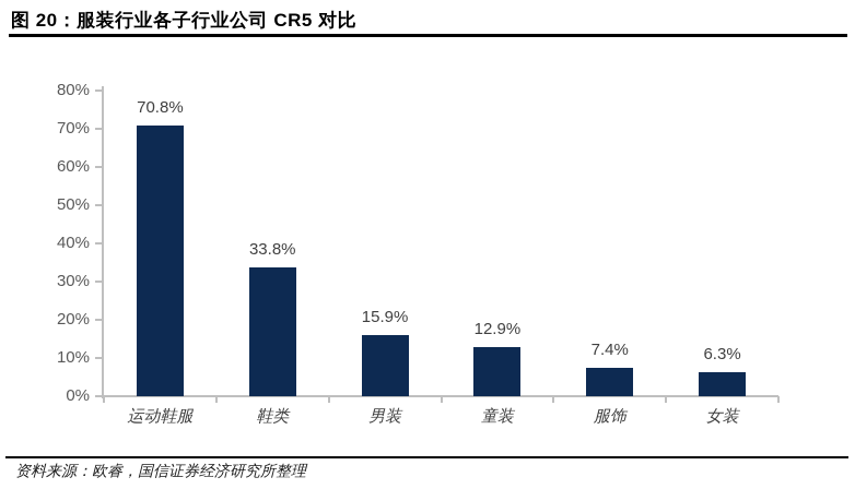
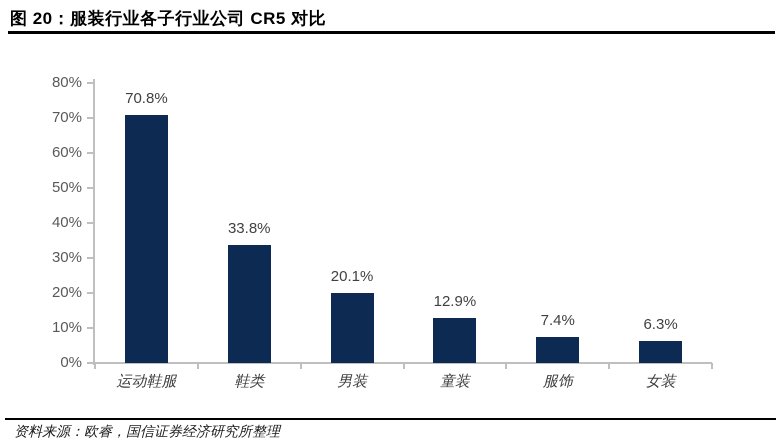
男装: 15.9% -> 20.1%
